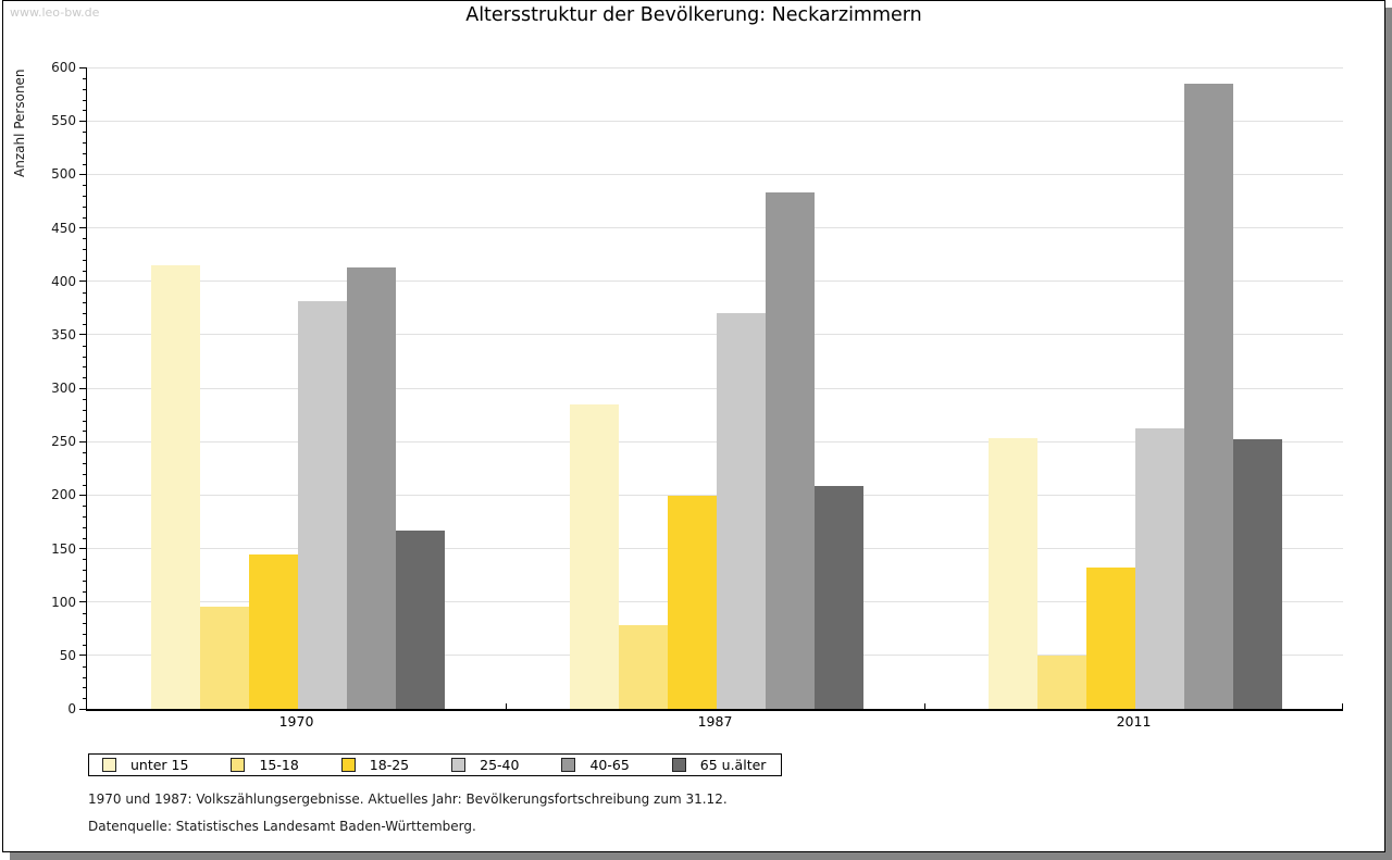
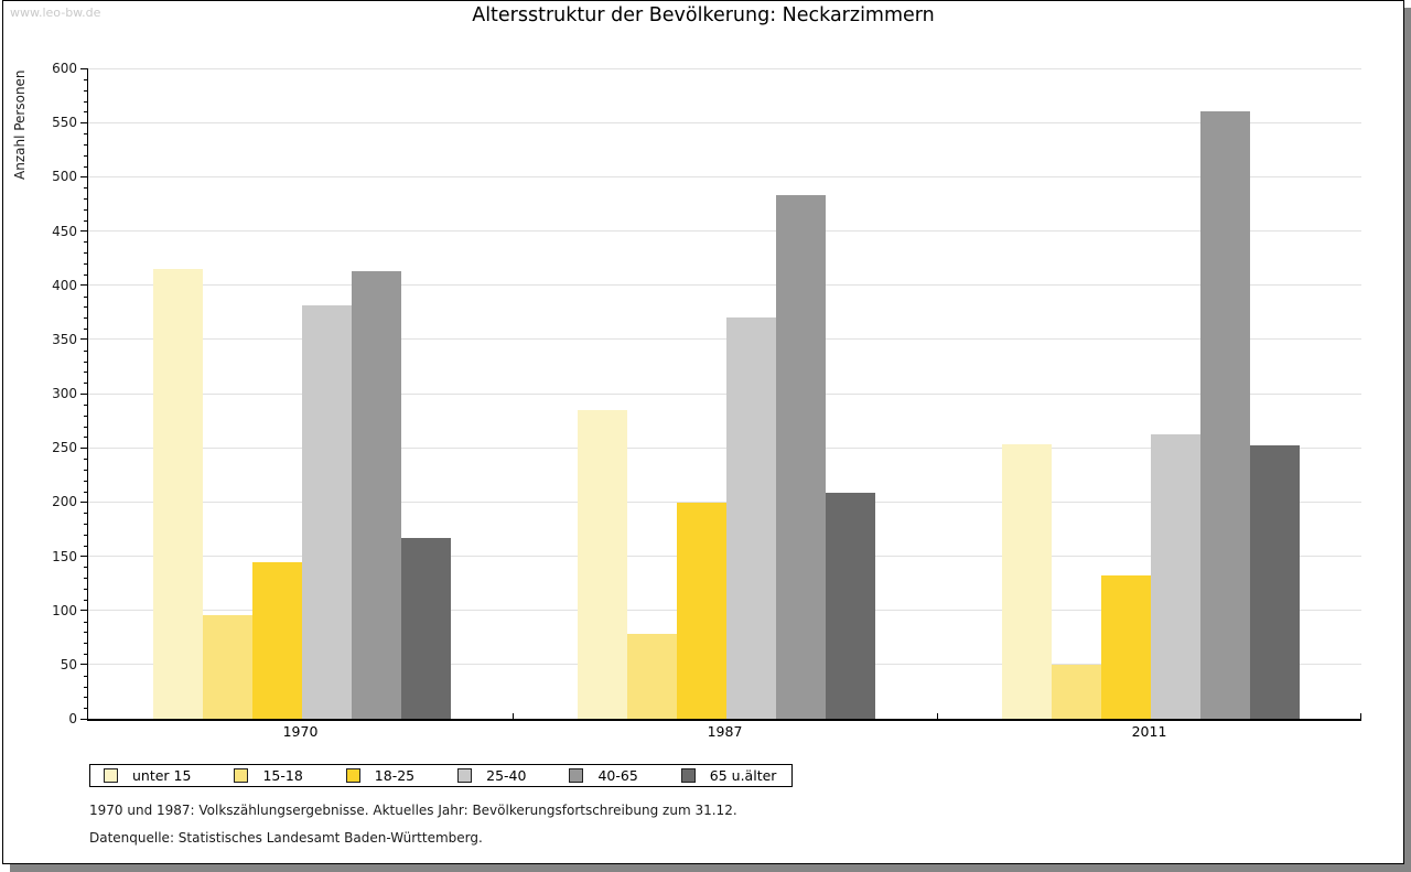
40-65/2011: 580 -> 560
